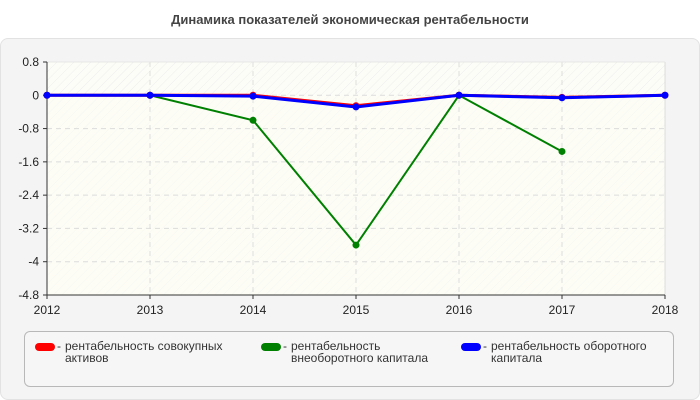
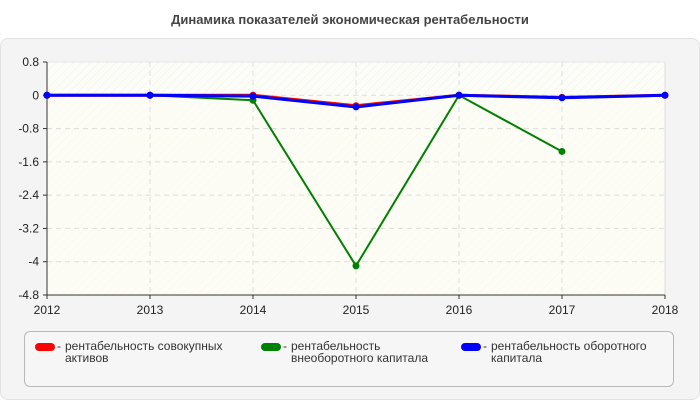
рентабельность внеоборотного капитала/2014: -0.6 -> -0.1
рентабельность внеоборотного капитала/2015: -3.6 -> -4.1
